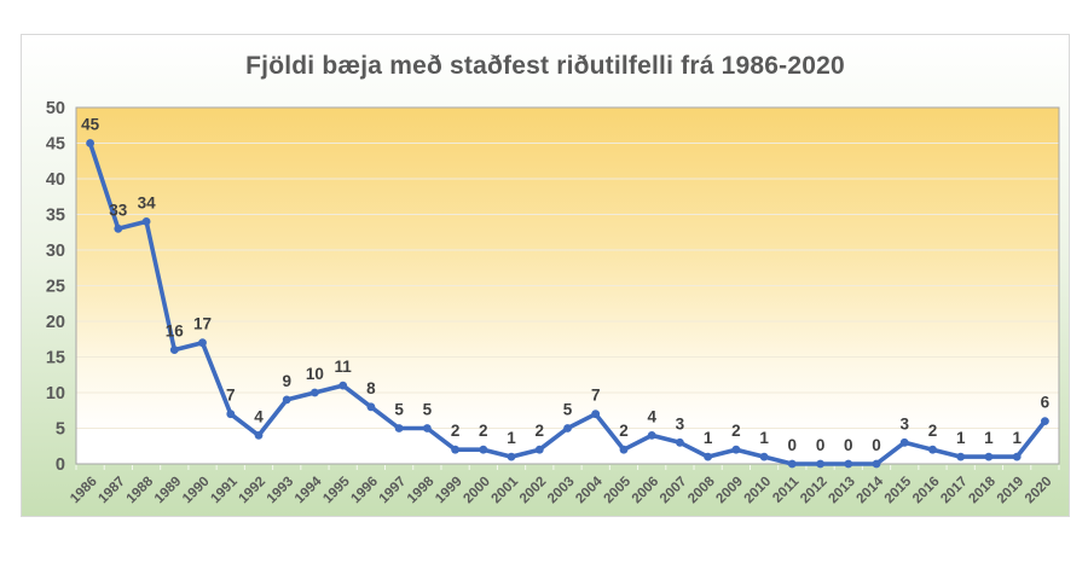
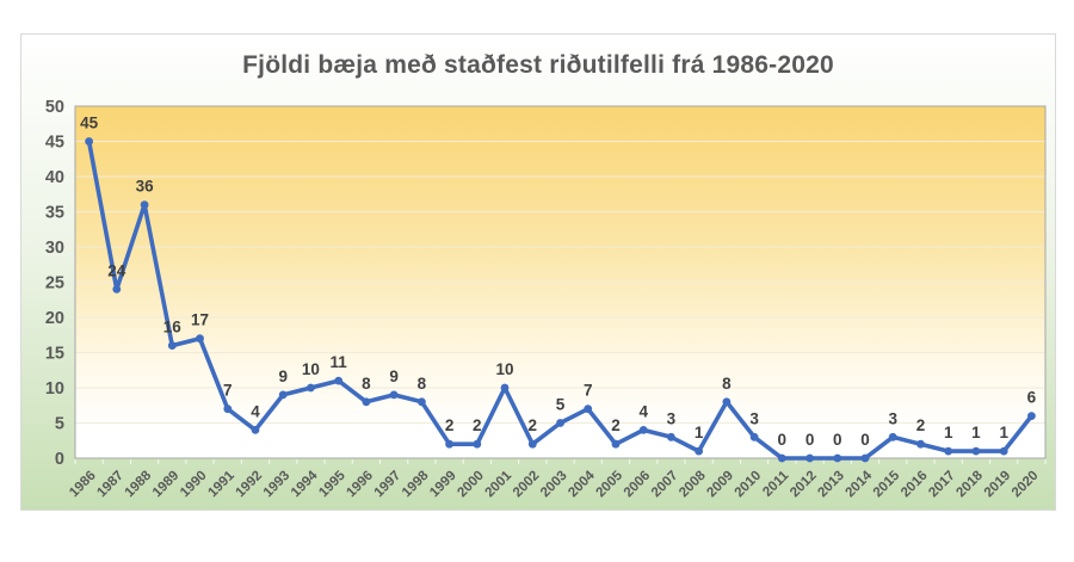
1987: 33 -> 24
1988: 34 -> 36
1997: 5 -> 9
1998: 5 -> 8
2001: 1 -> 10
2009: 2 -> 8
2010: 1 -> 3
